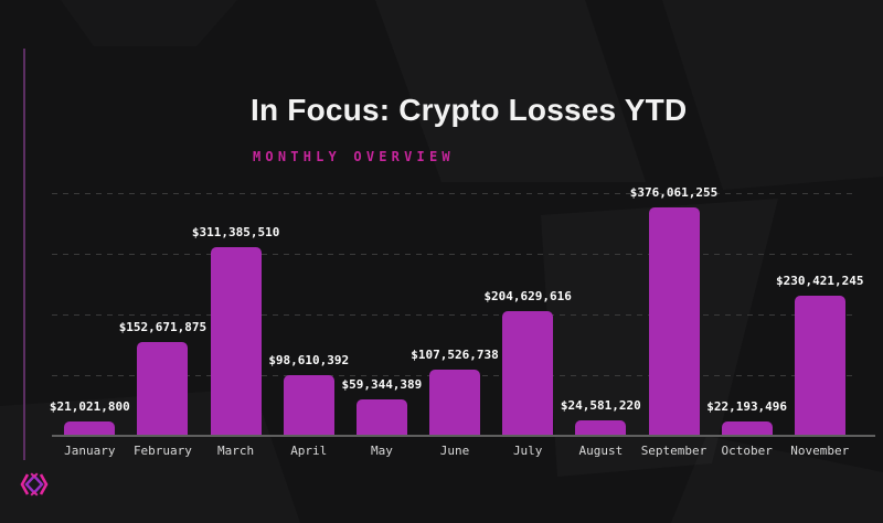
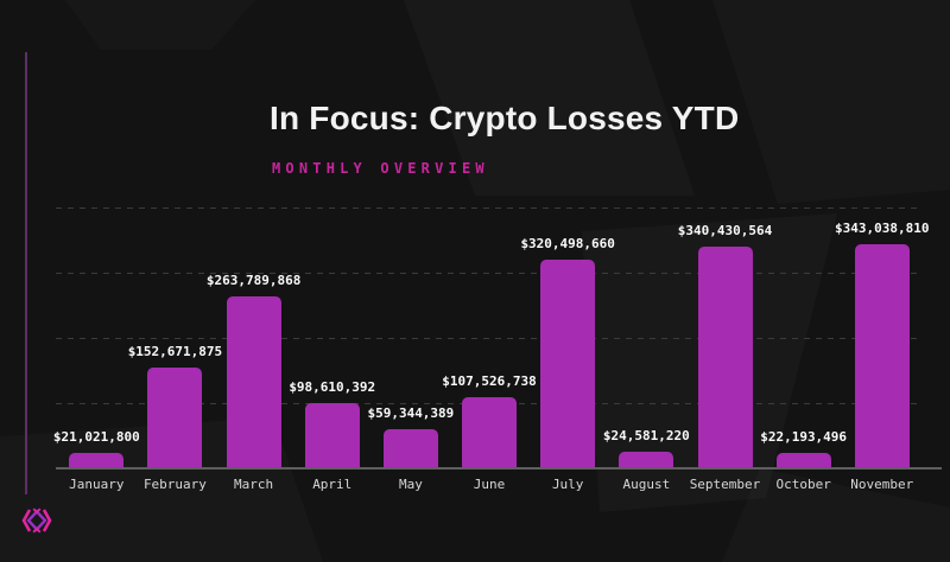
March: $311,385,510 -> $263,789,868
July: $204,629,616 -> $320,498,660
September: $376,061,255 -> $340,430,564
November: $230,421,245 -> $343,038,810
